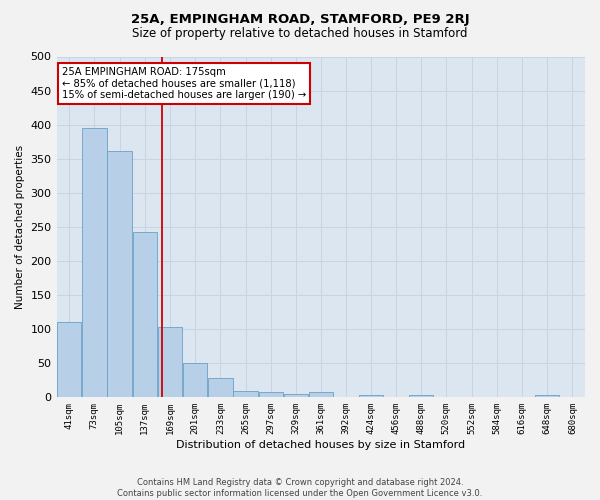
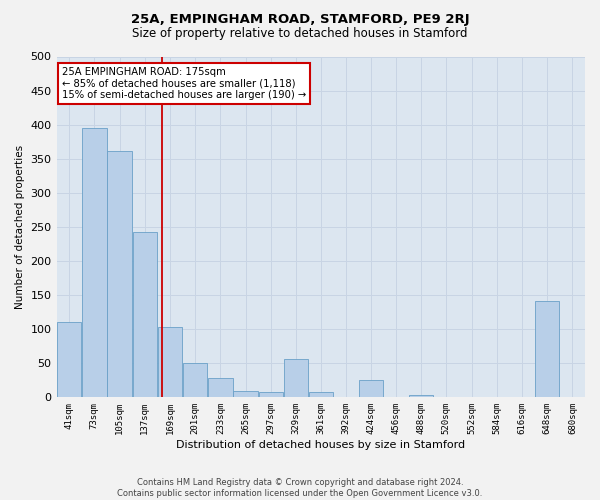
329sqm: 5 -> 56
424sqm: 4 -> 26
648sqm: 3 -> 142
